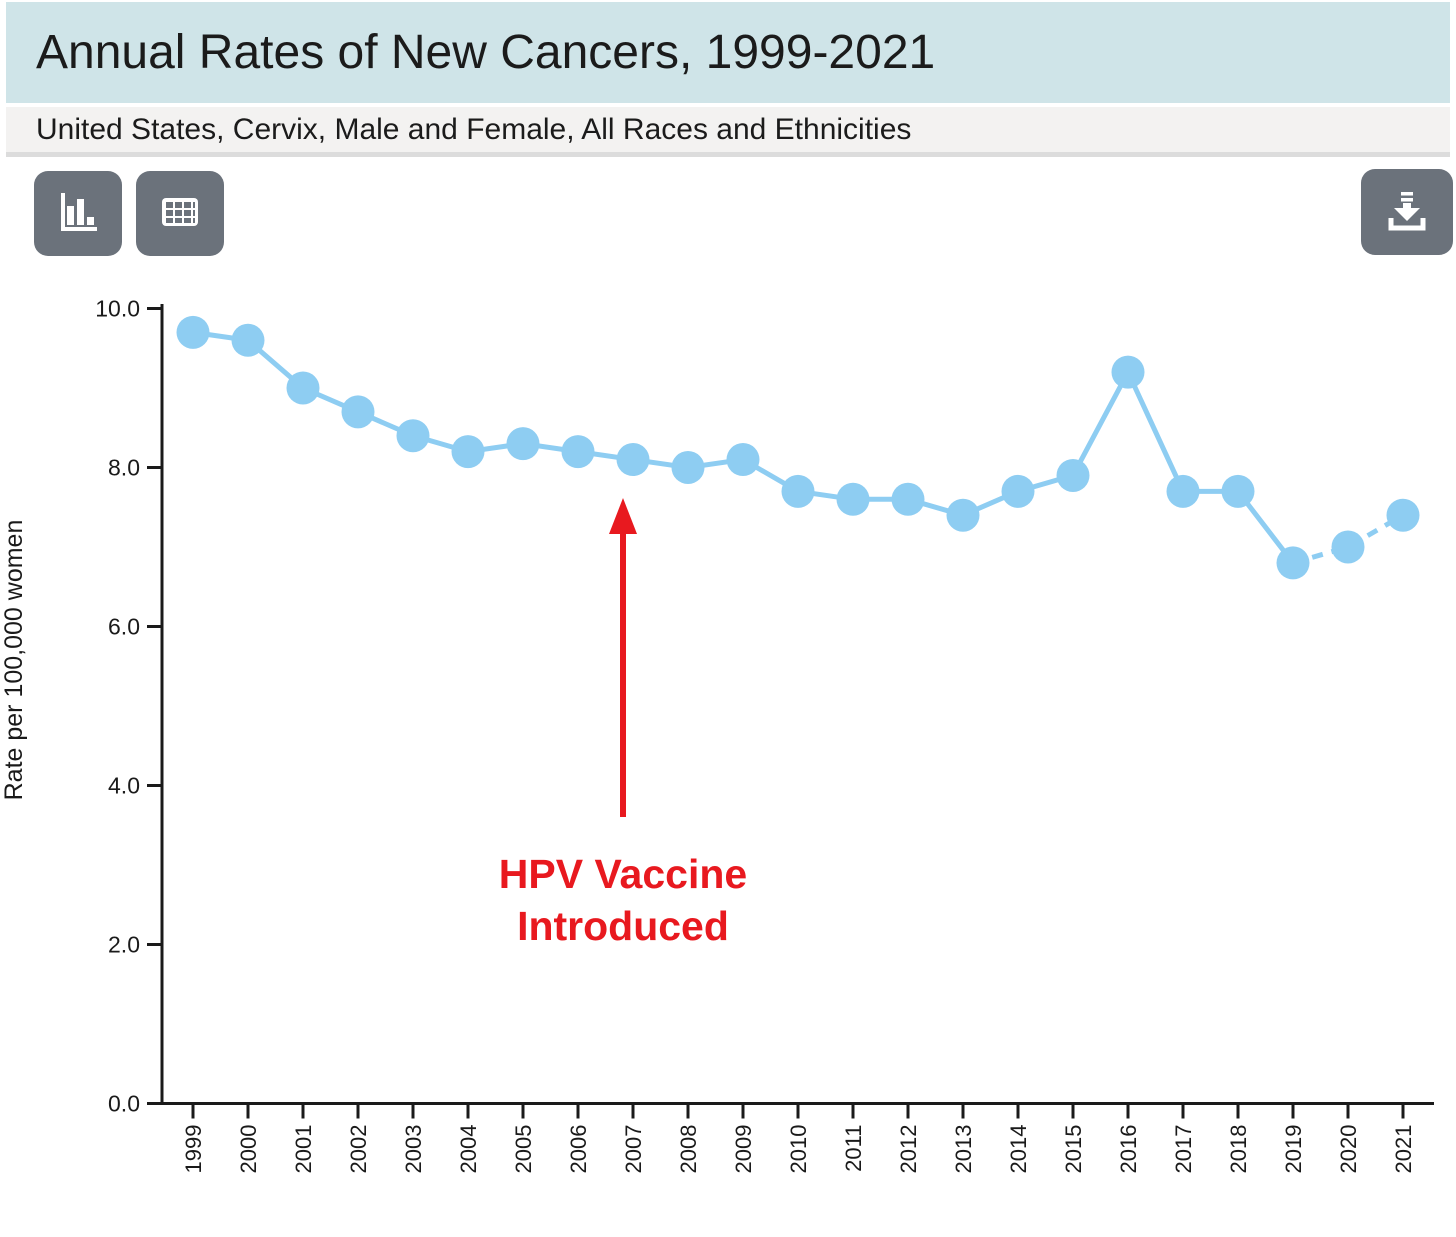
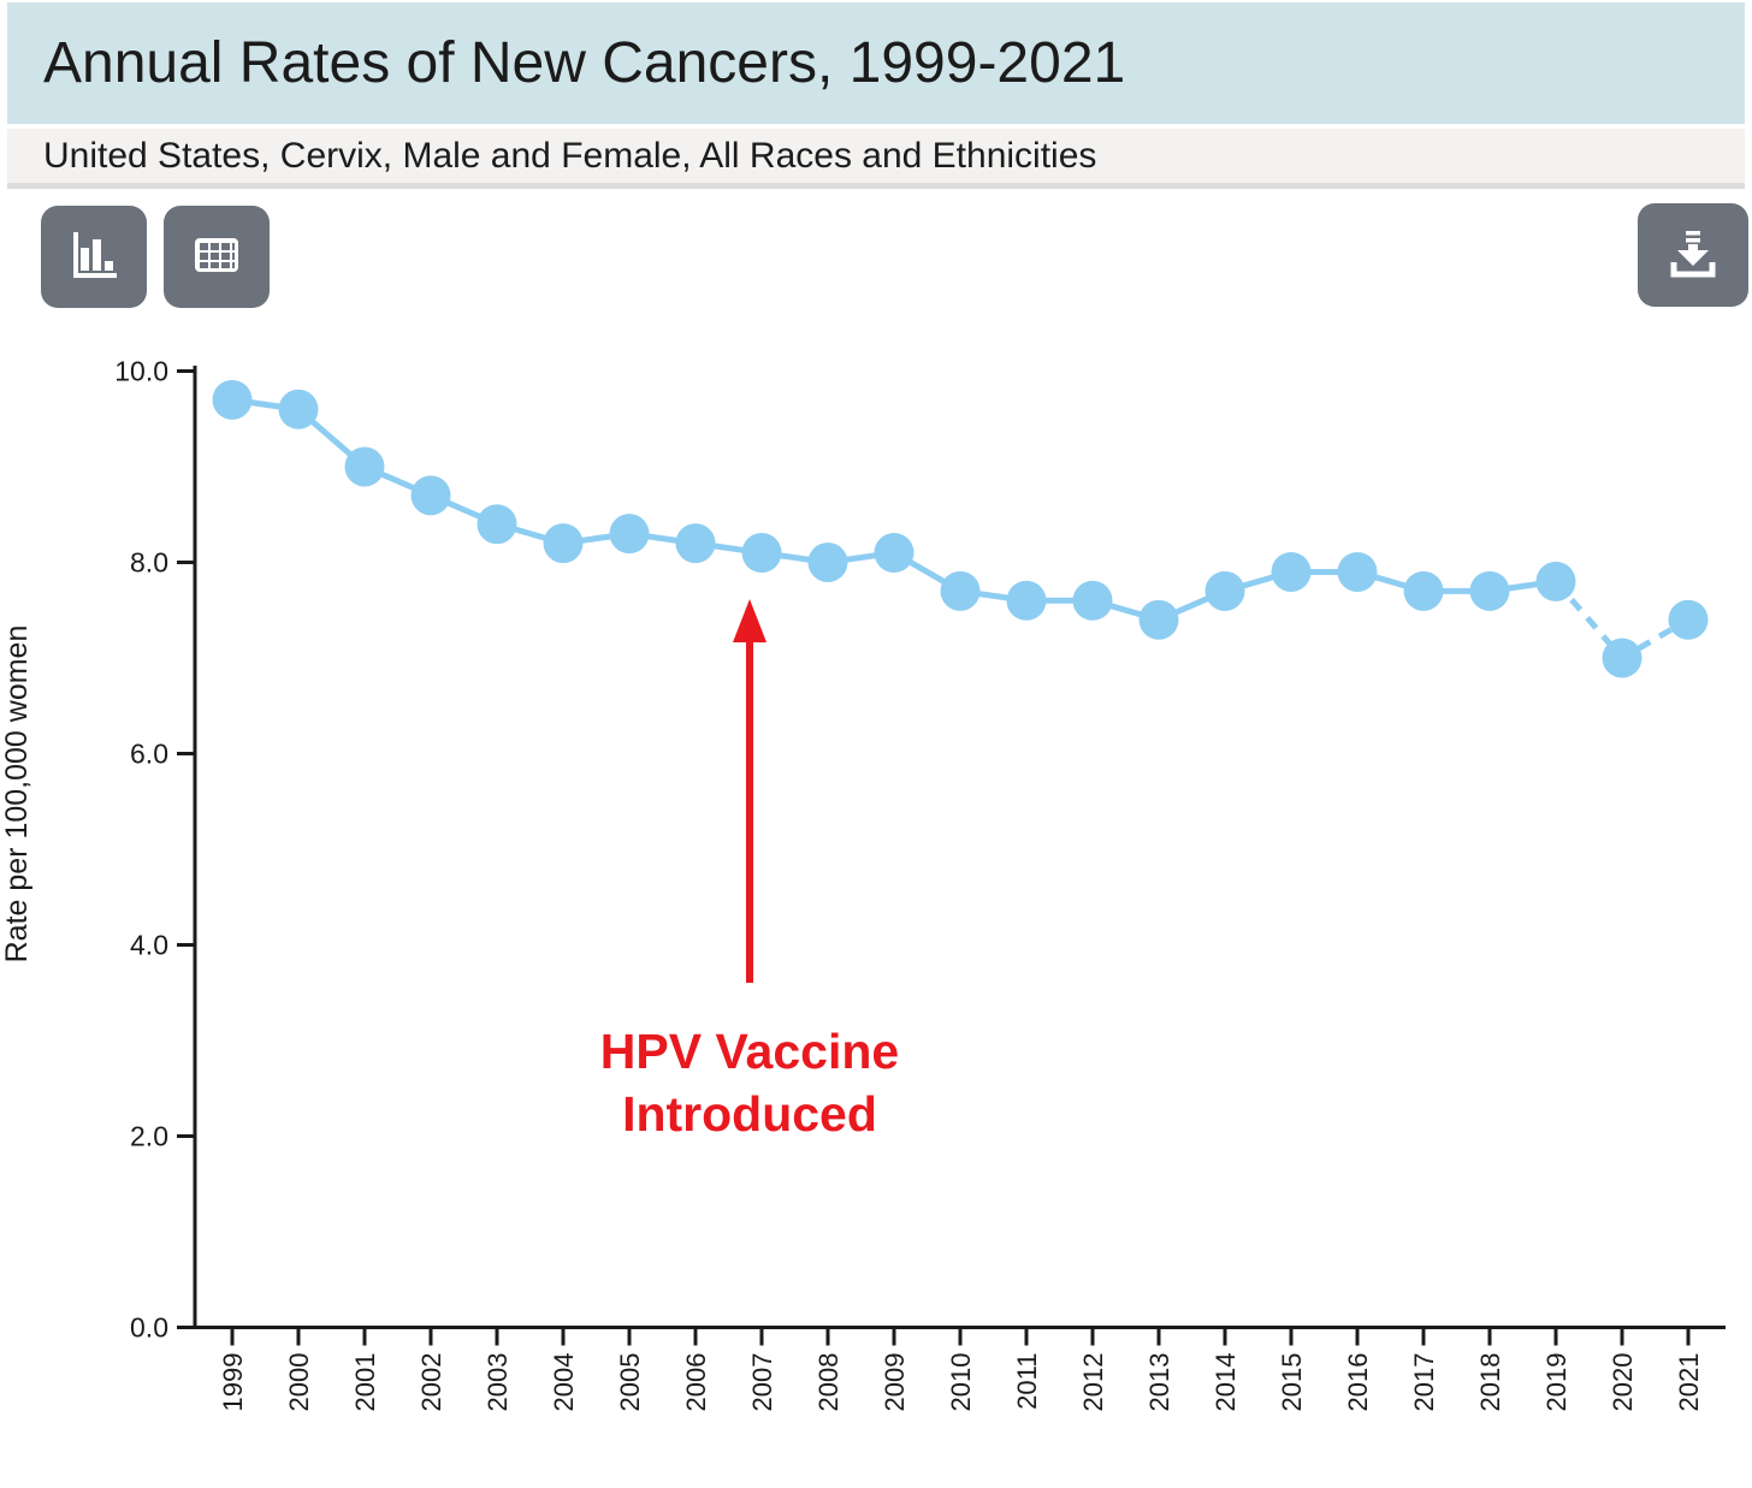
2016: 9.2 -> 7.9
2019: 6.8 -> 7.8
